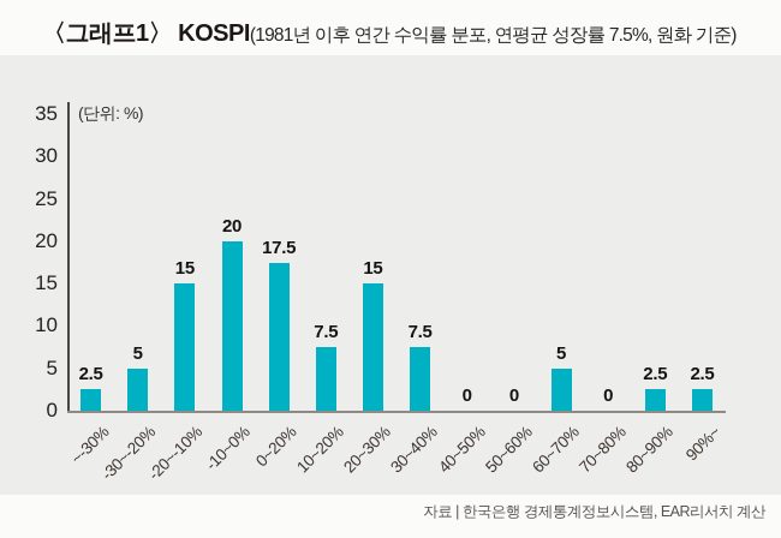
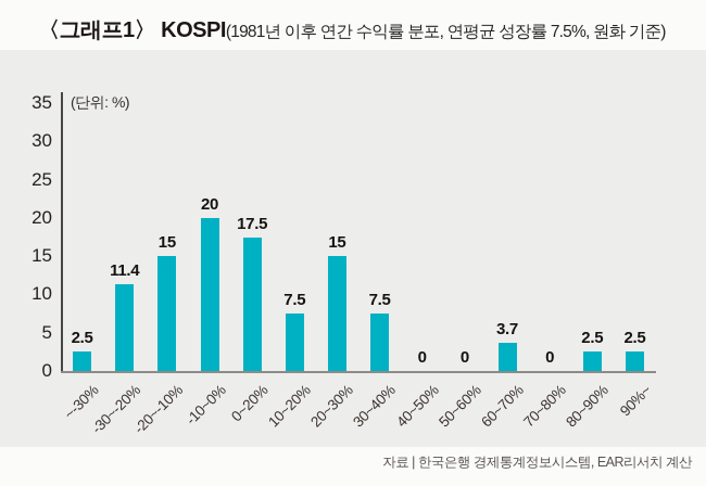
-30~-20%: 5 -> 11.4
60~70%: 5 -> 3.7
